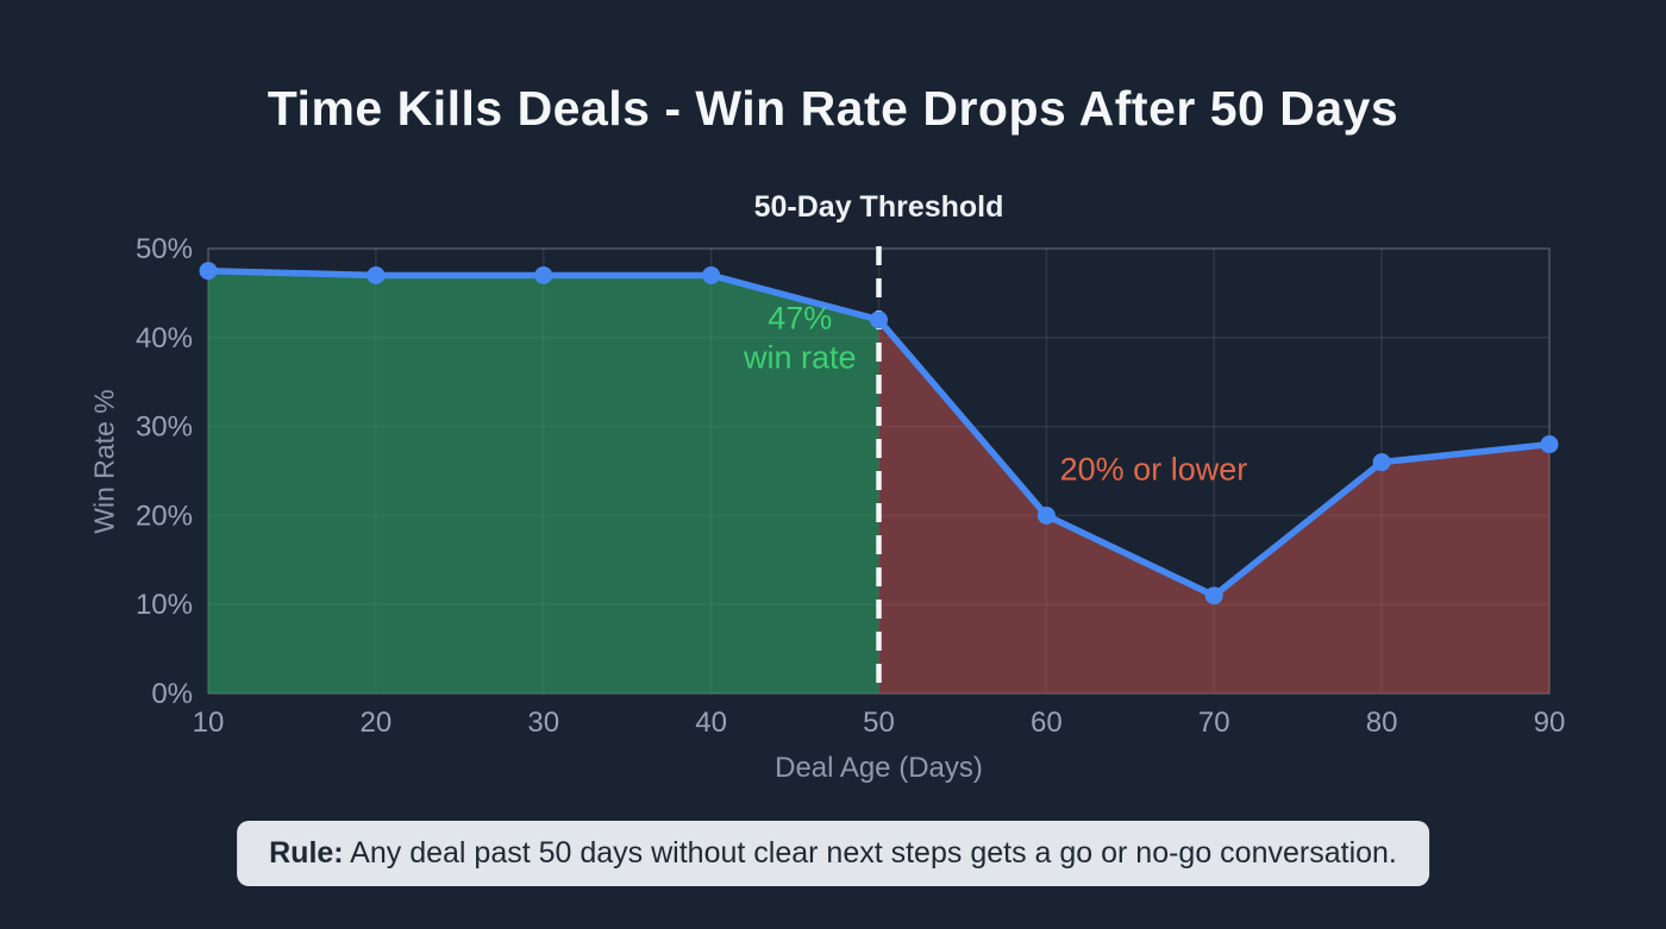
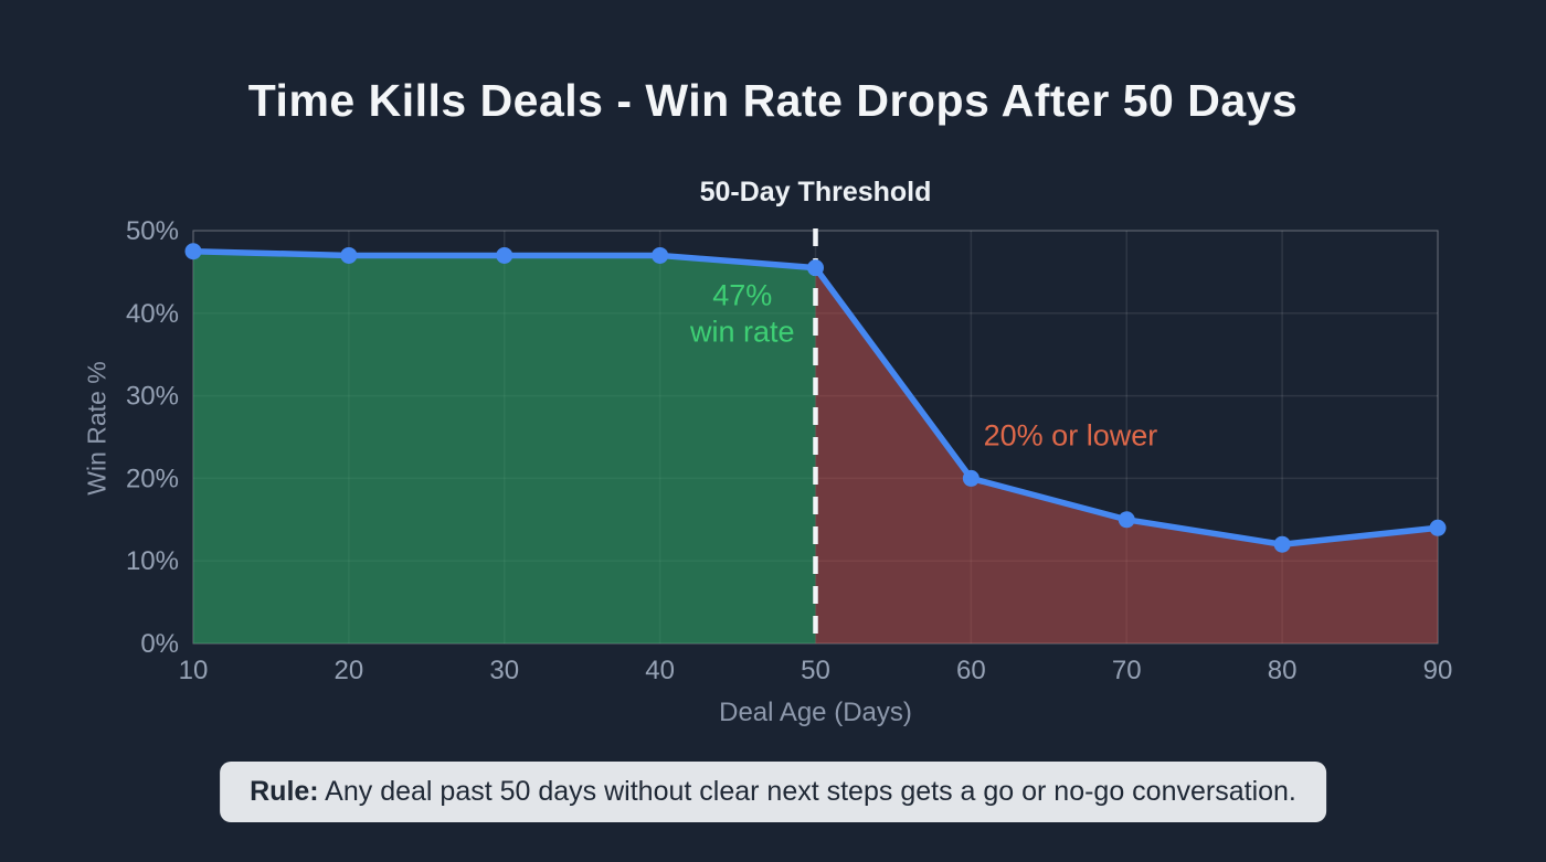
50: 42% -> 46%
70: 11% -> 15%
80: 26% -> 12%
90: 28% -> 14%
